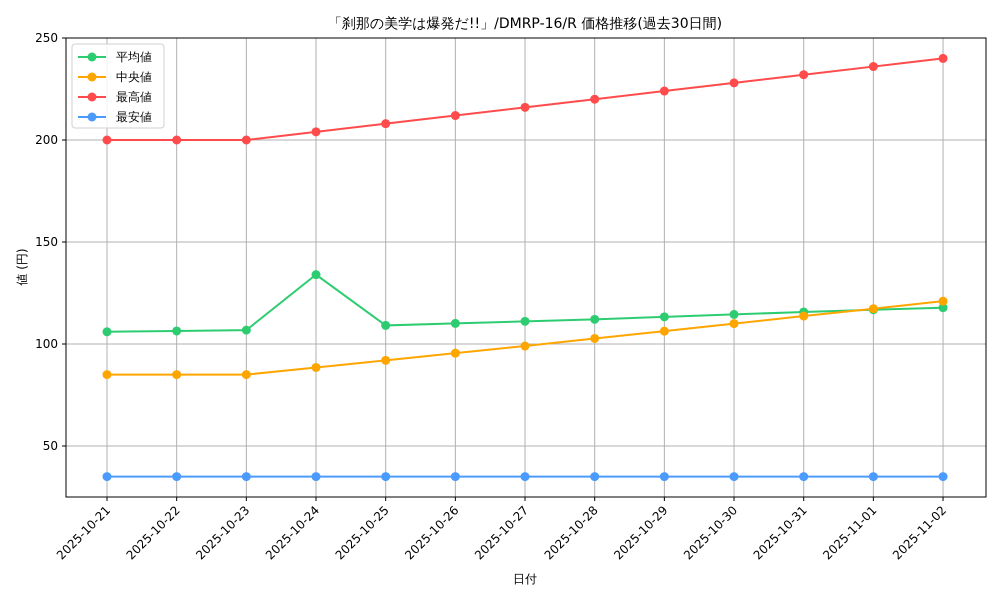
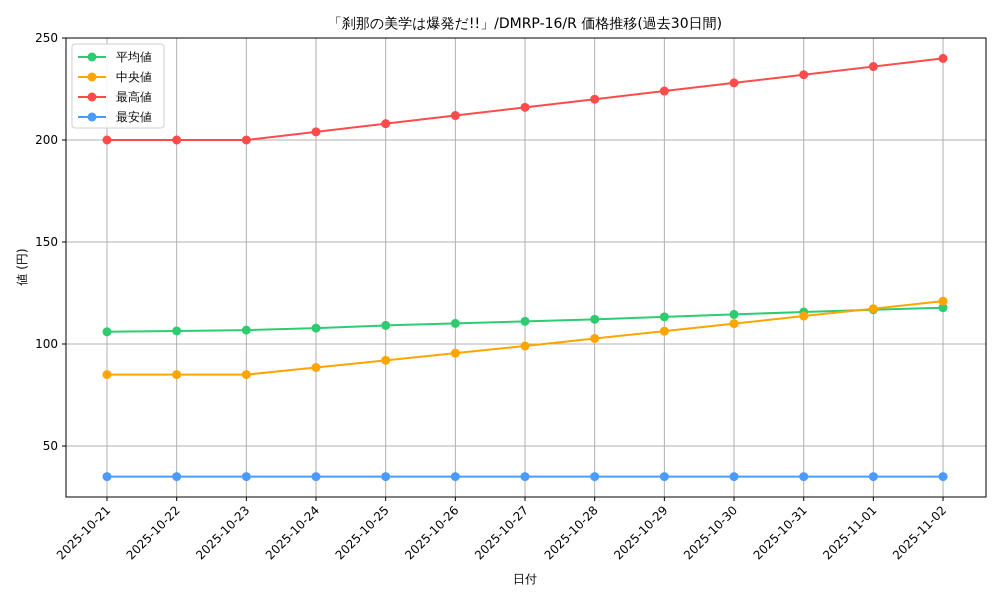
平均値/2025-10-24: 134 -> 108
